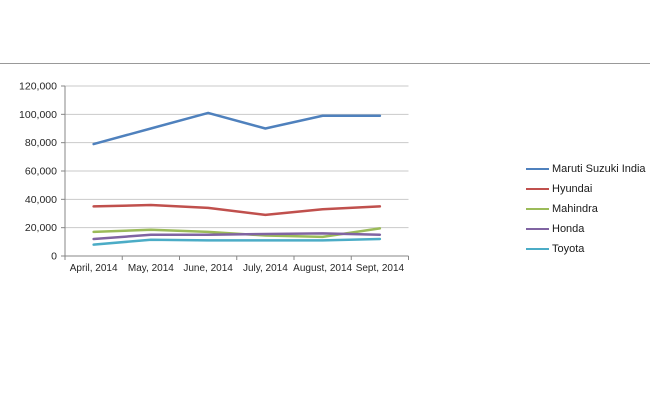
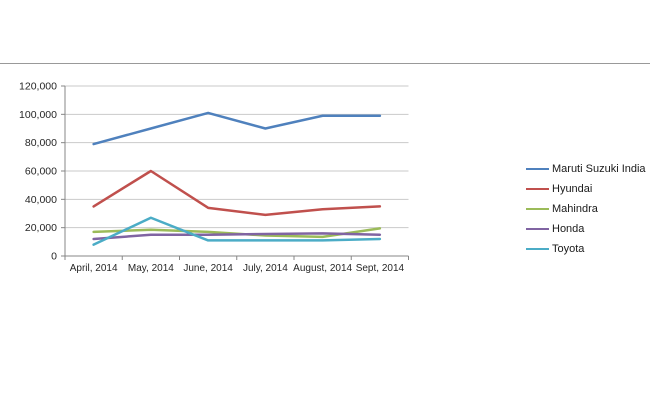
Hyundai/May, 2014: 36000 -> 60000
Toyota/May, 2014: 12000 -> 27000
